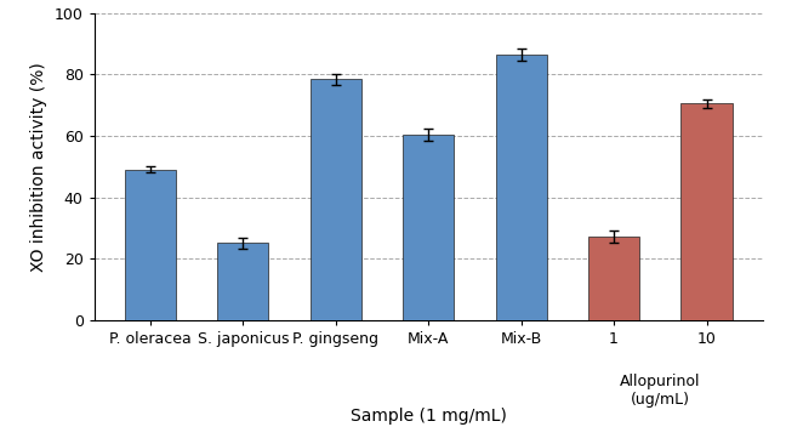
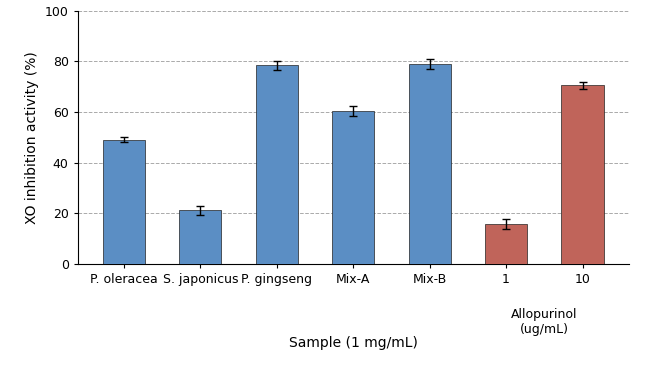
S. japonicus: 25.0 -> 21.0
Mix-B: 86.5 -> 79.0
1: 27.0 -> 15.5
